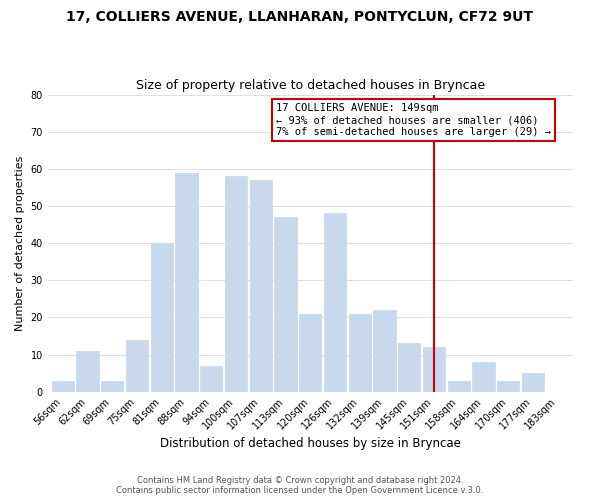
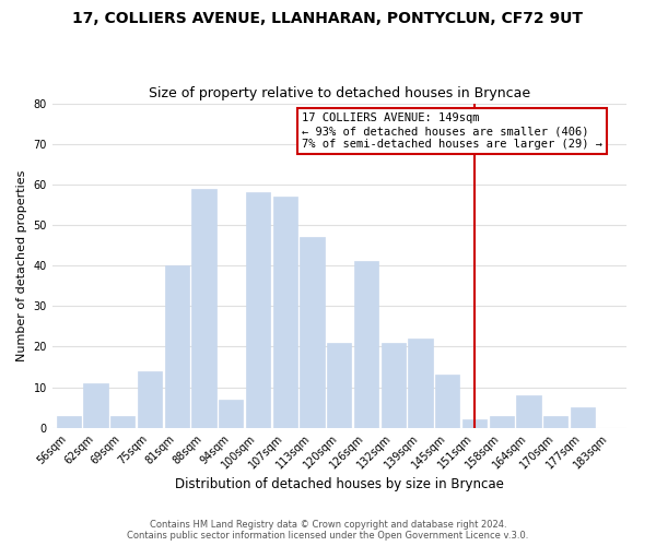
126sqm: 48 -> 41
151sqm: 12 -> 2
